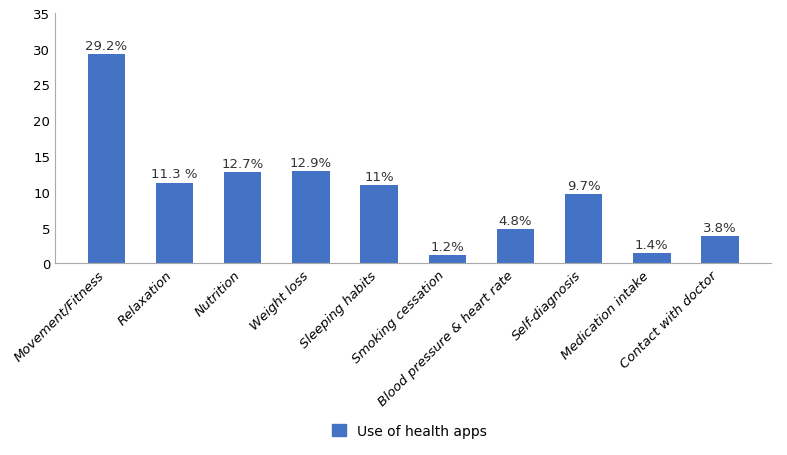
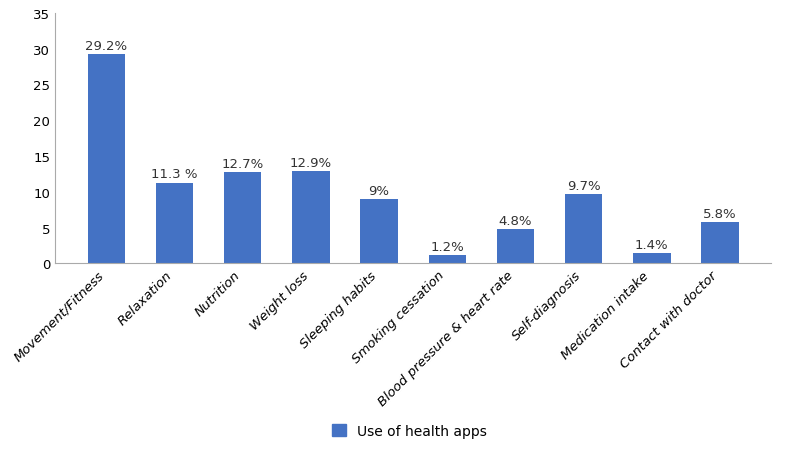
Sleeping habits: 11% -> 9%
Contact with doctor: 3.8% -> 5.8%
